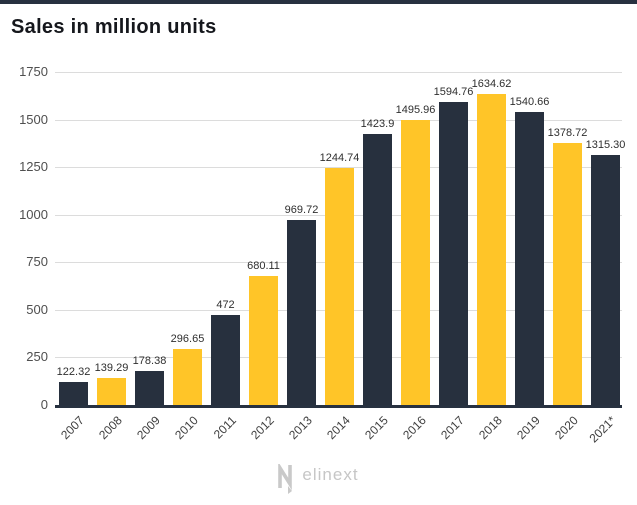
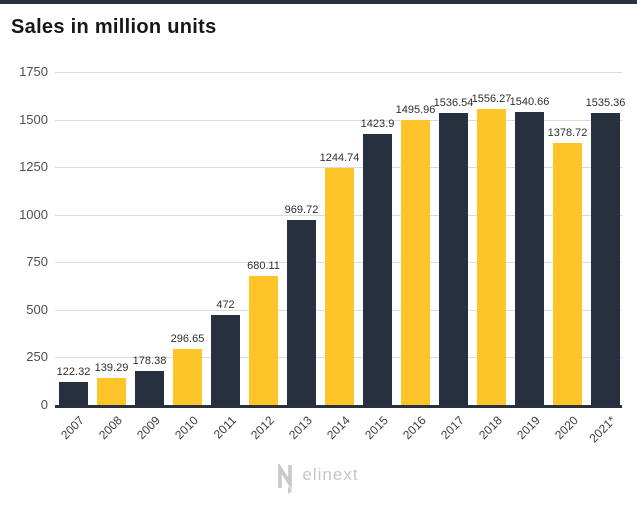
2017: 1594.76 -> 1536.54
2018: 1634.62 -> 1556.27
2021*: 1315.30 -> 1535.36
